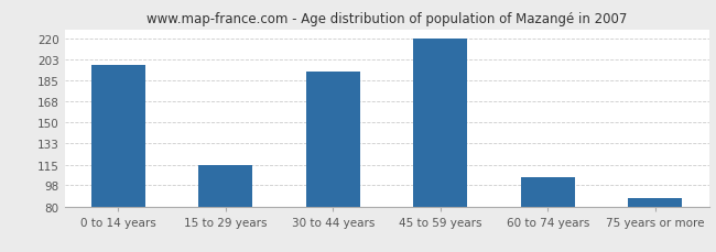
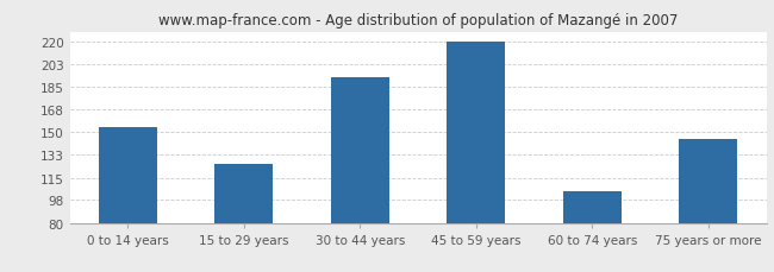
0 to 14 years: 198 -> 154
15 to 29 years: 115 -> 126
75 years or more: 87 -> 145
